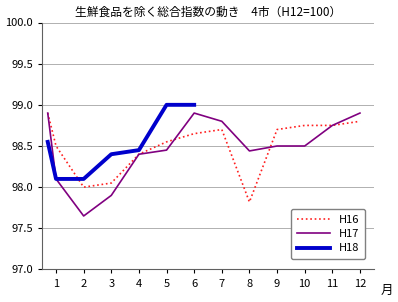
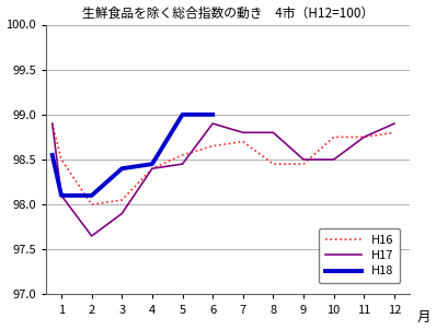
H16/8: 97.82 -> 98.45
H17/8: 98.44 -> 98.80
H16/9: 98.70 -> 98.45
